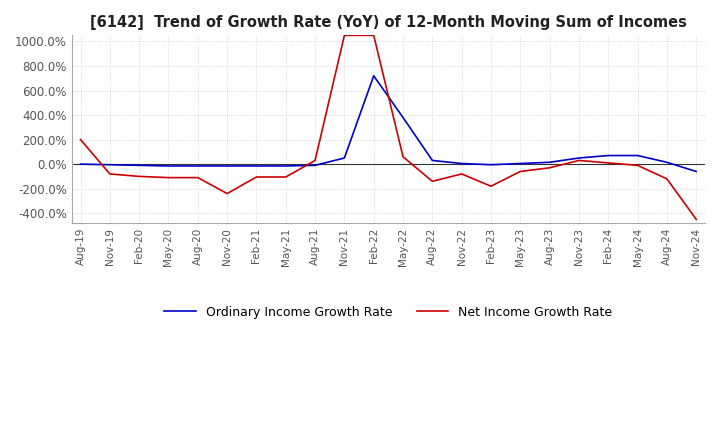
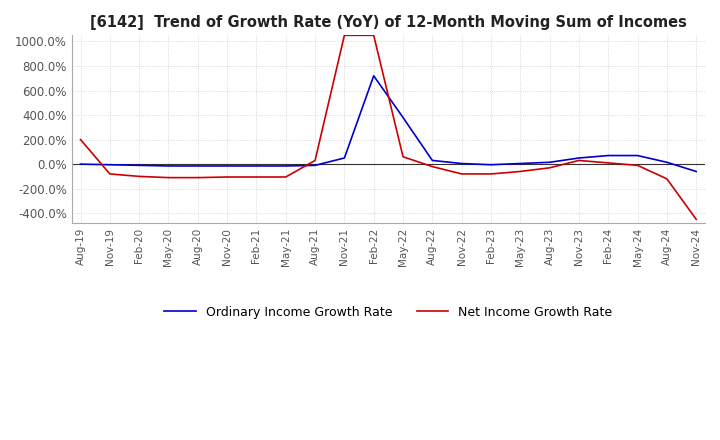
Net Income Growth Rate/Nov-20: -240% -> -100%
Net Income Growth Rate/Aug-22: -140% -> -20%
Net Income Growth Rate/Feb-23: -180% -> -80%
